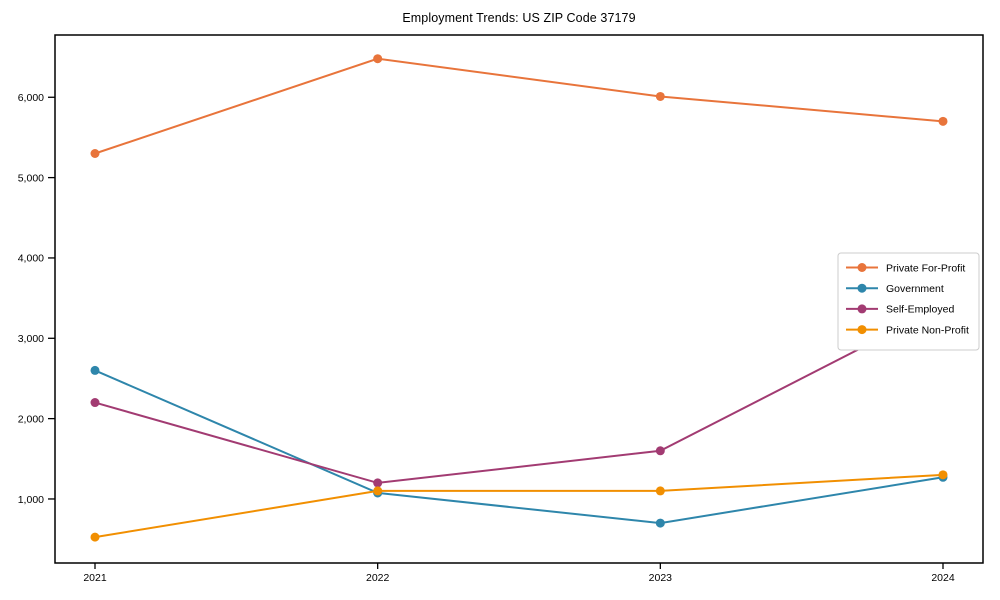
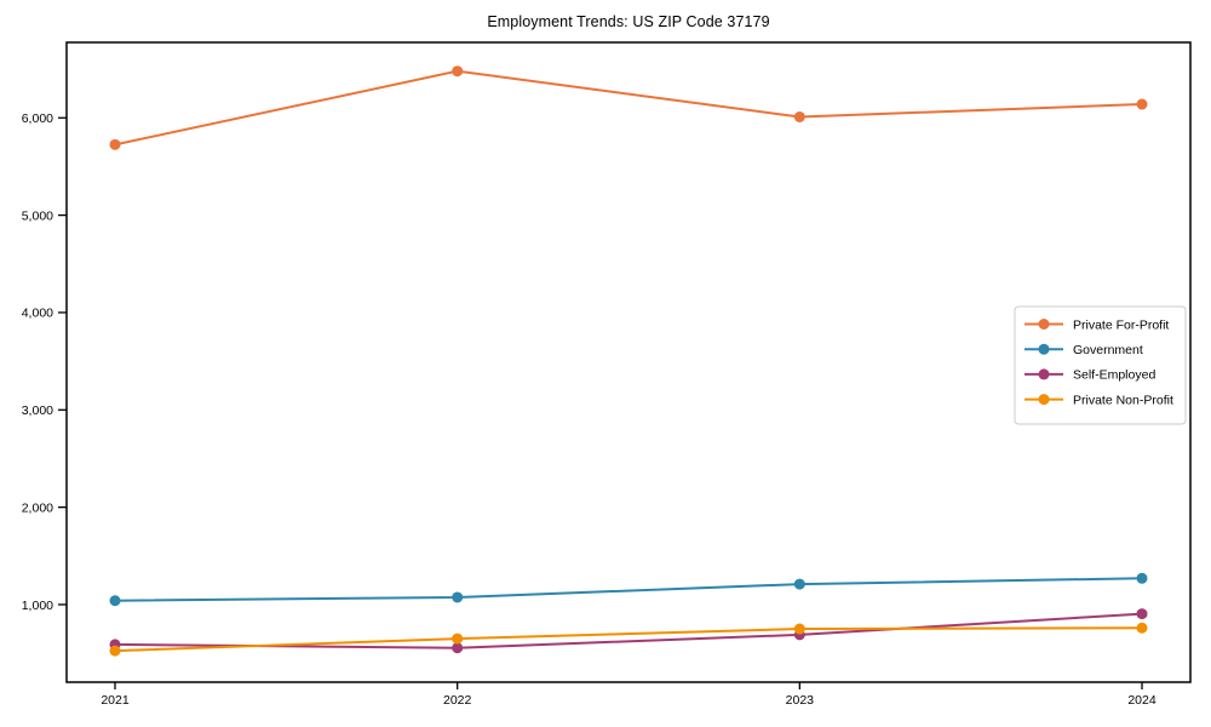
Private For-Profit/2021: 5300 -> 5700
Government/2021: 2600 -> 1000
Self-Employed/2021: 2200 -> 600
Self-Employed/2022: 1200 -> 600
Private Non-Profit/2022: 1100 -> 600
Government/2023: 700 -> 1200
Self-Employed/2023: 1600 -> 700
Private Non-Profit/2023: 1100 -> 800
Private For-Profit/2024: 5700 -> 6100
Self-Employed/2024: 3400 -> 900
Private Non-Profit/2024: 1300 -> 800
